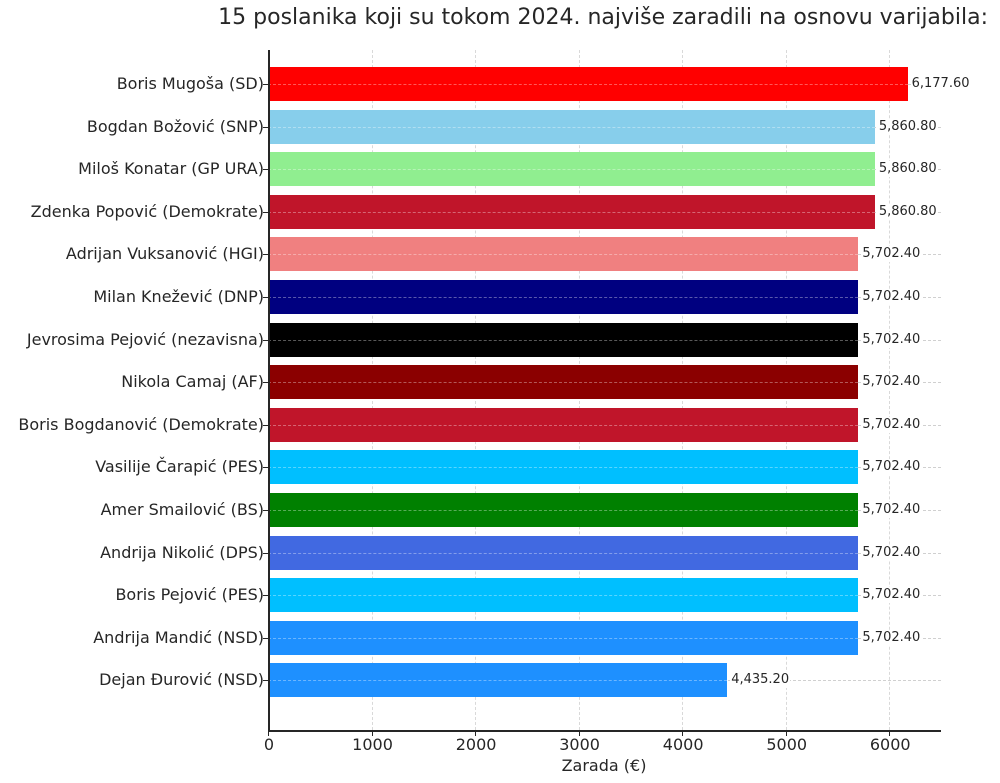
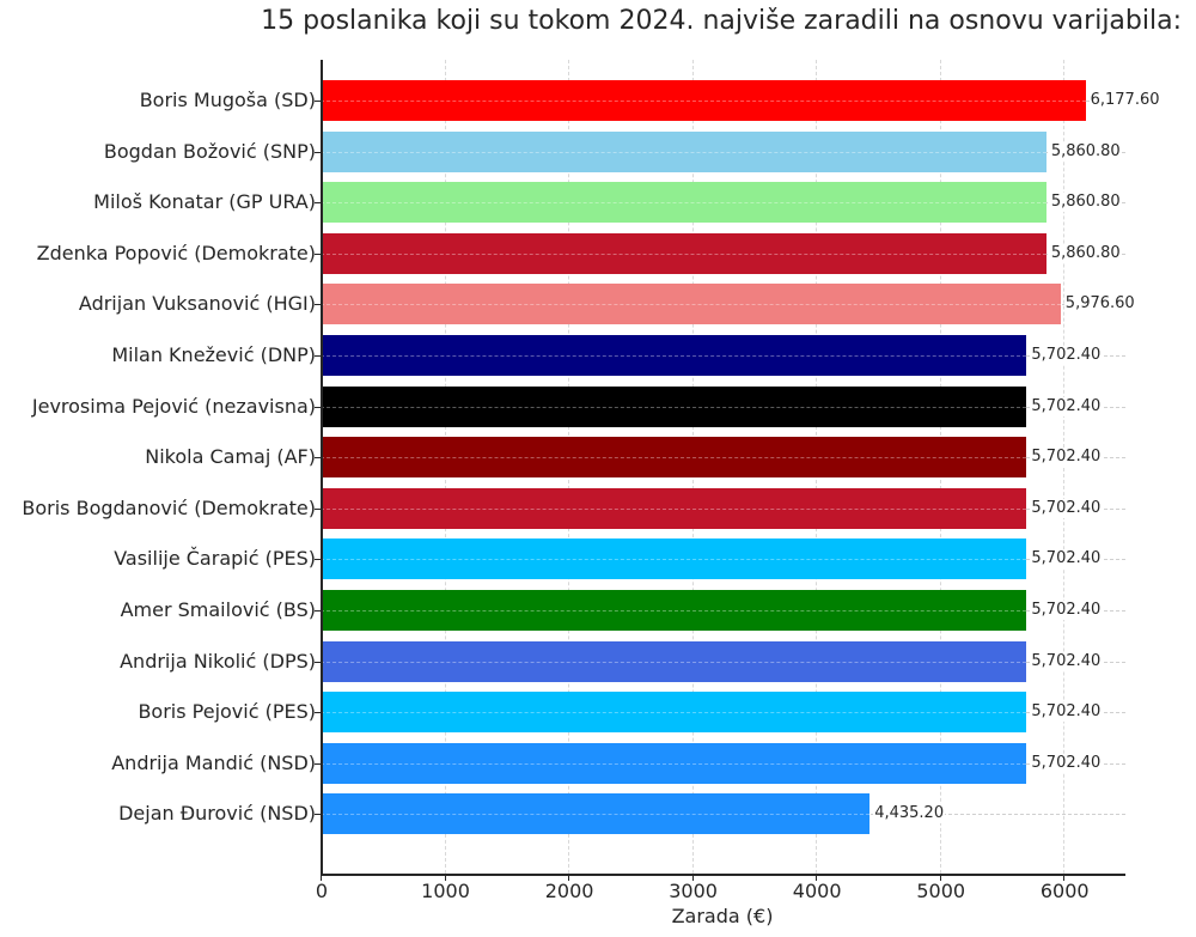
Adrijan Vuksanović (HGI): 5,702.40 -> 5,976.60
